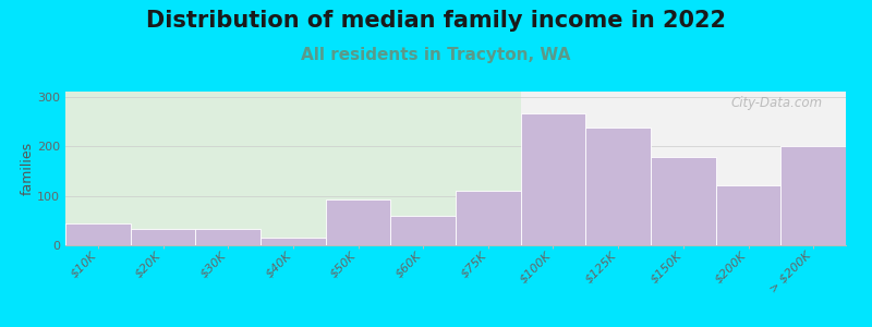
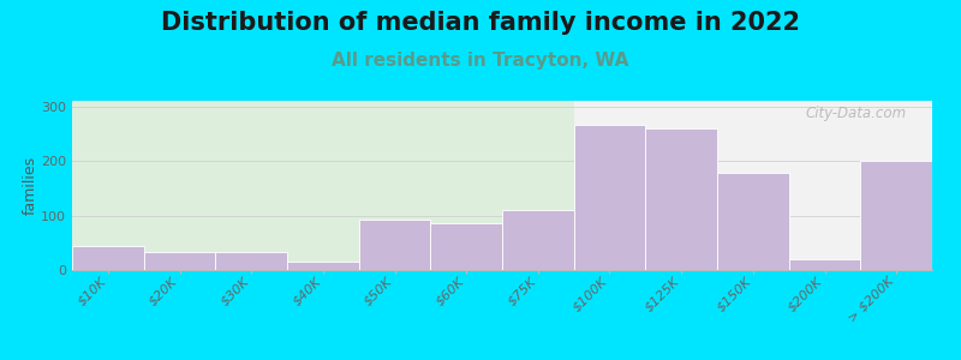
$60K: 60 -> 85
$125K: 237 -> 260
$200K: 120 -> 20
